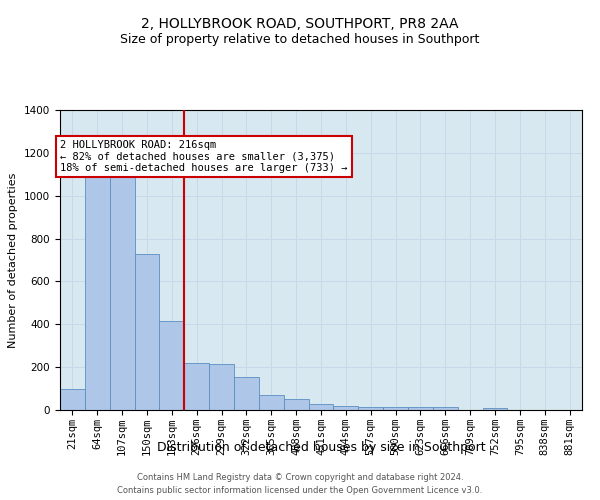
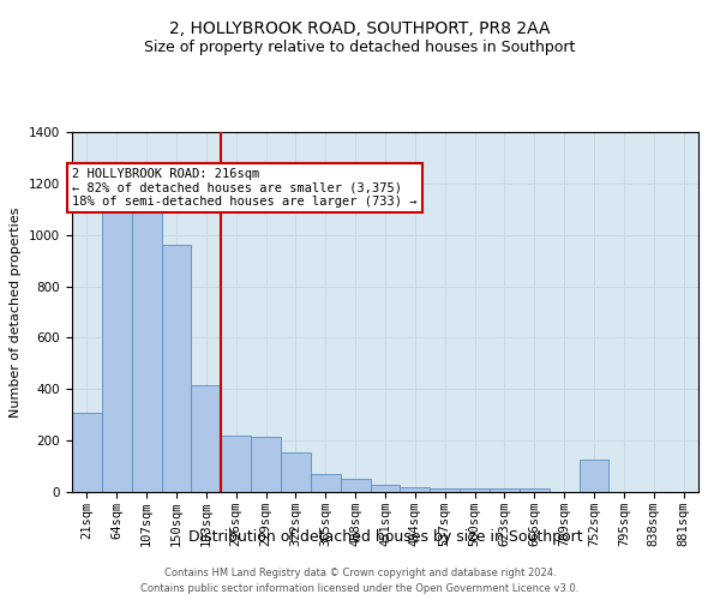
21sqm: 100 -> 310
150sqm: 730 -> 960
752sqm: 10 -> 125
